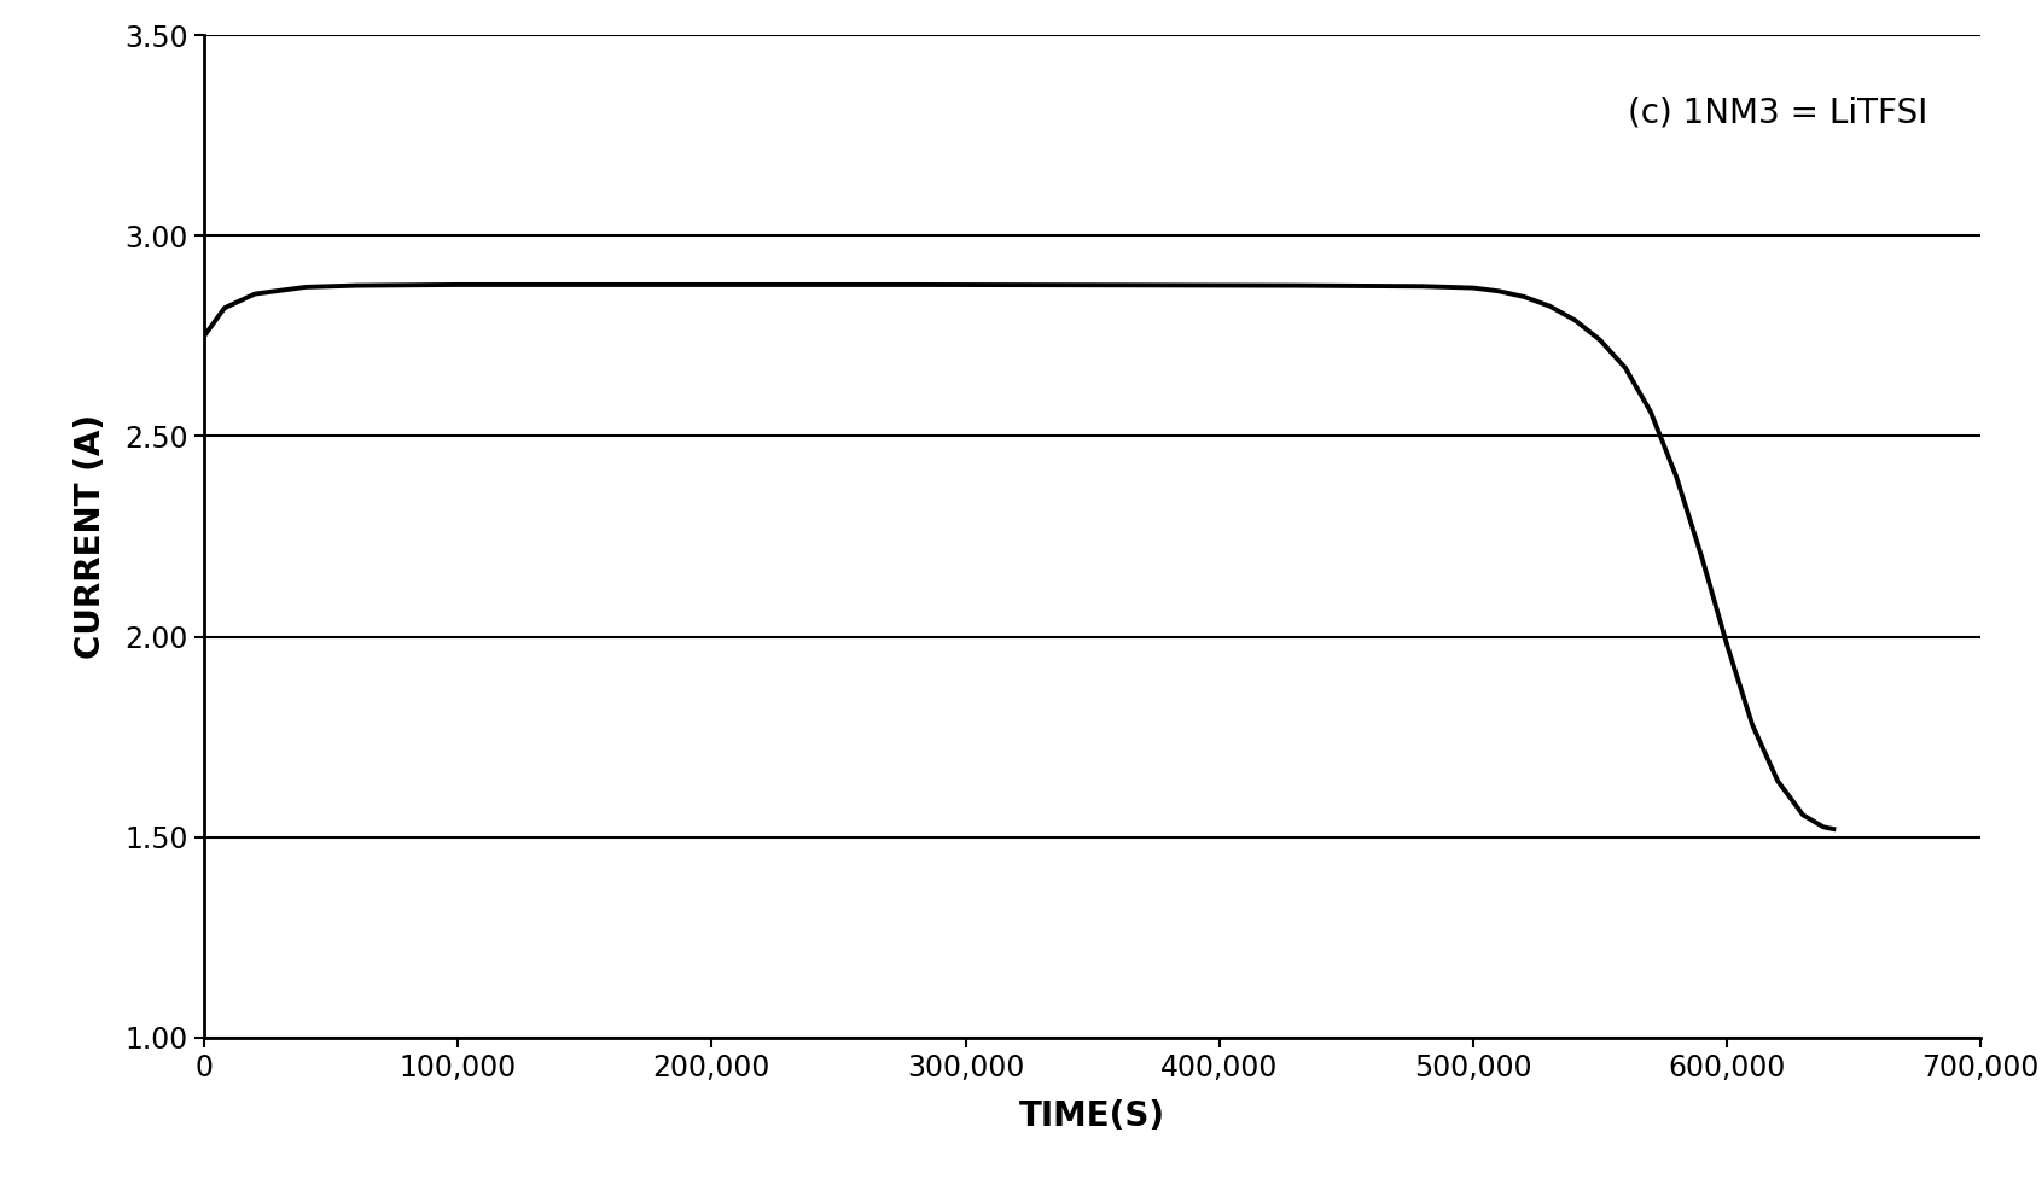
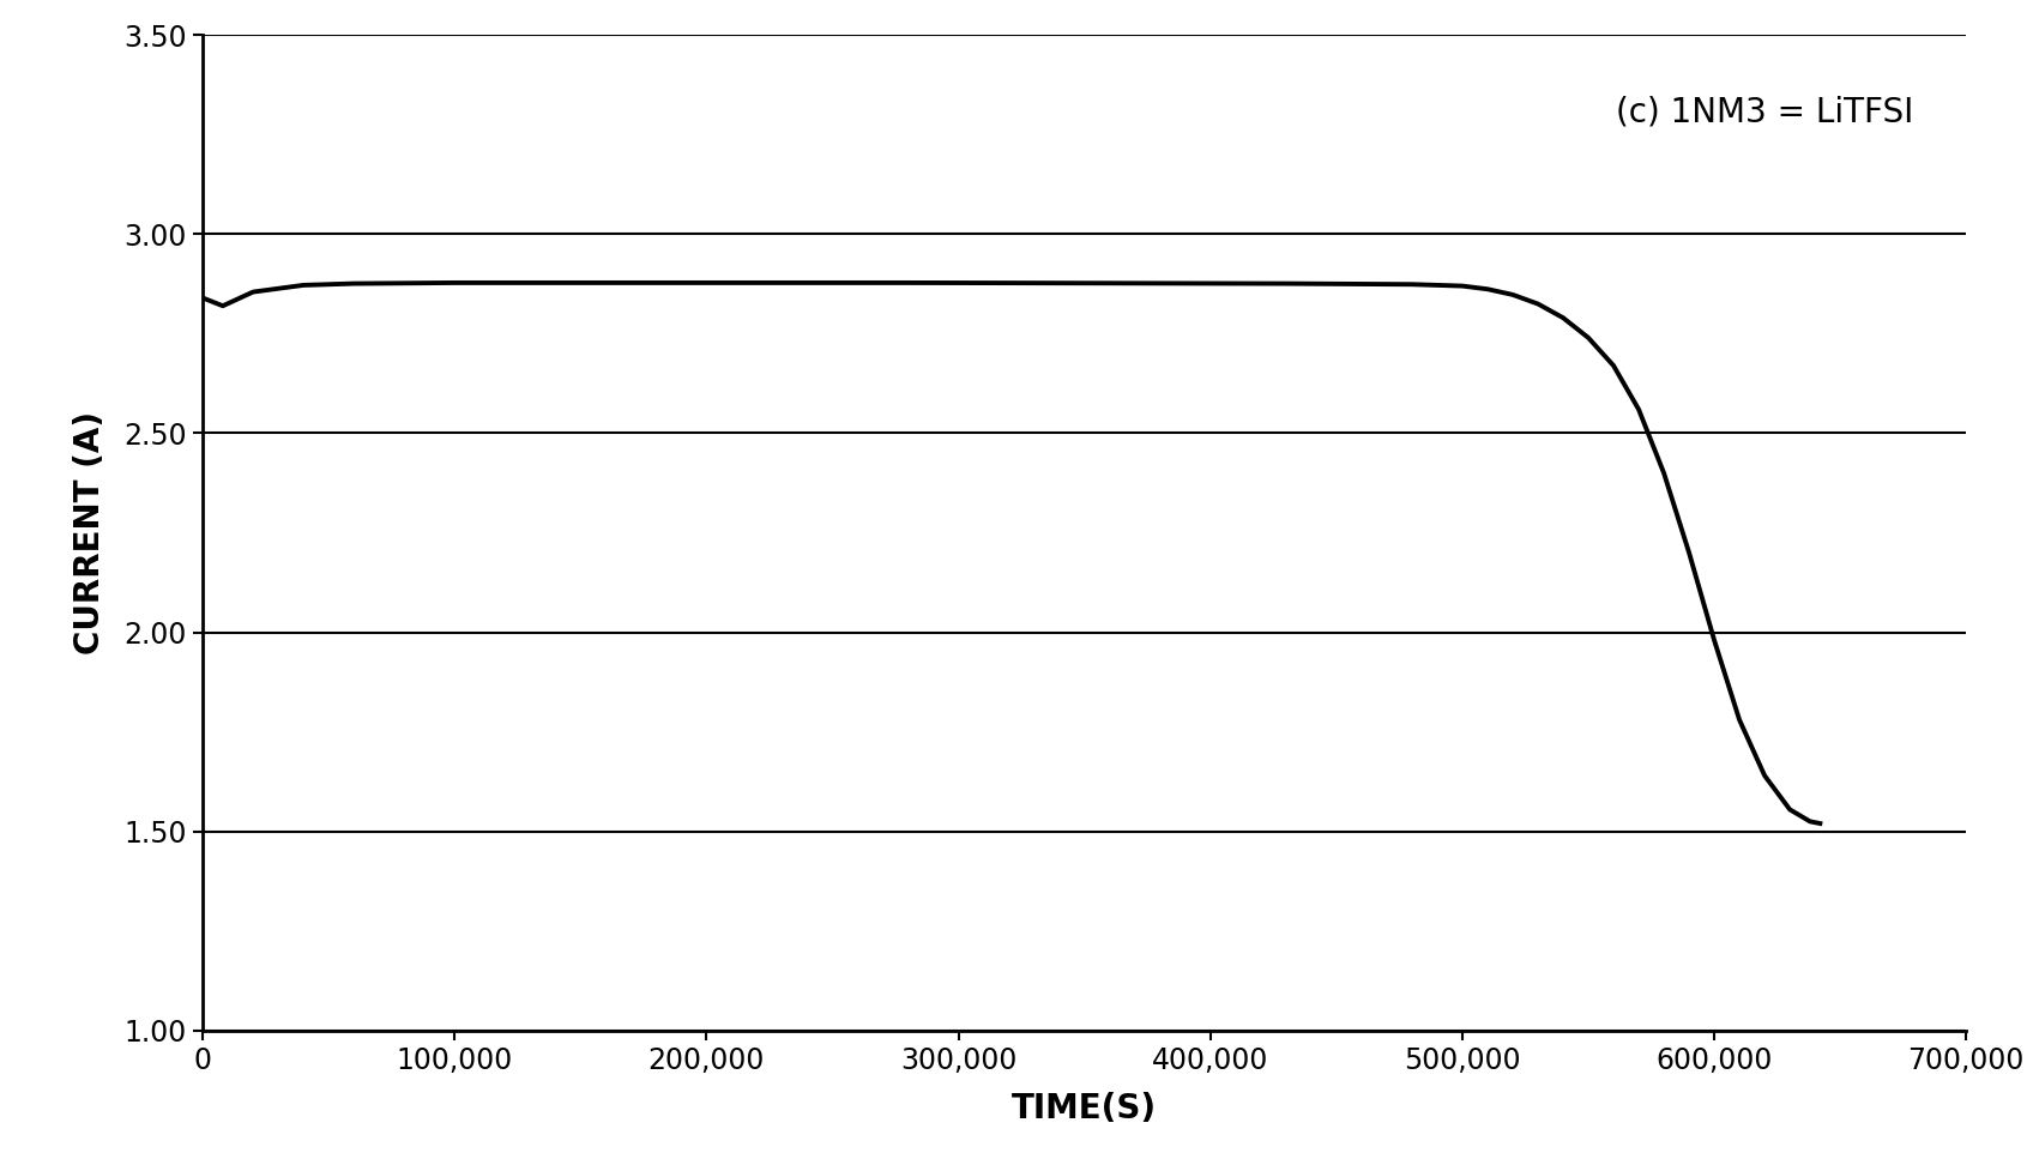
0: 2.750 -> 2.840
